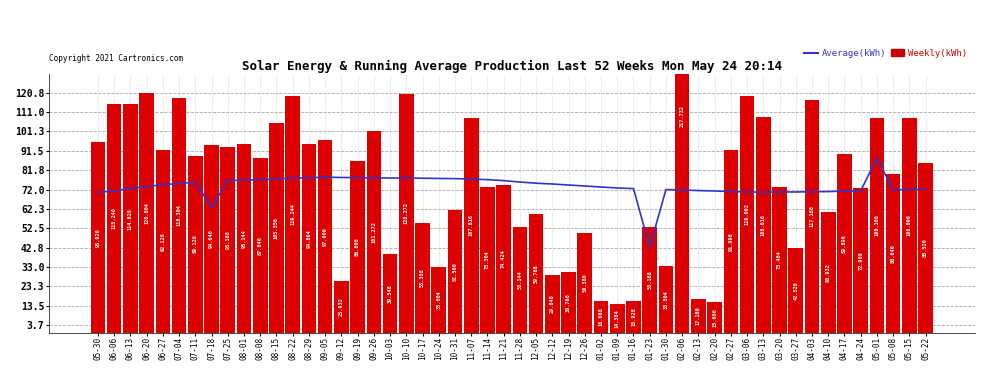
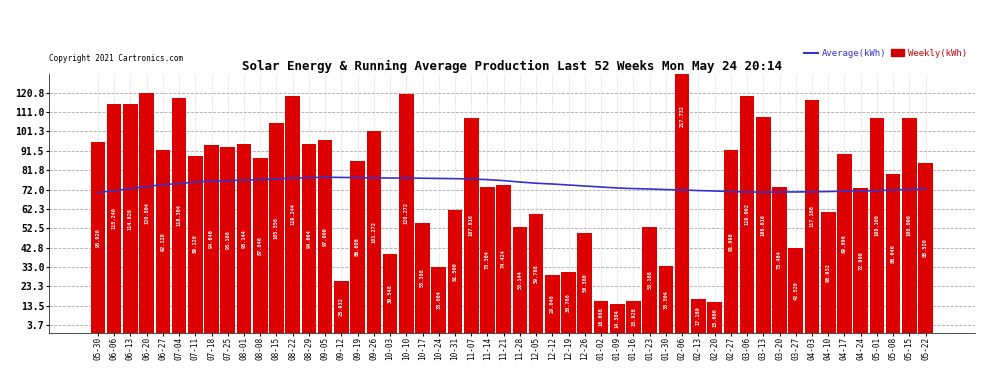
Average(kWh)/07-18: 63 -> 76
Average(kWh)/01-23: 43 -> 72
Average(kWh)/05-01: 88 -> 72
